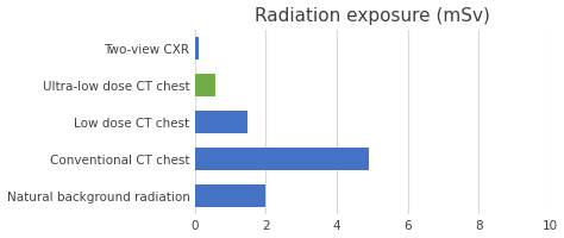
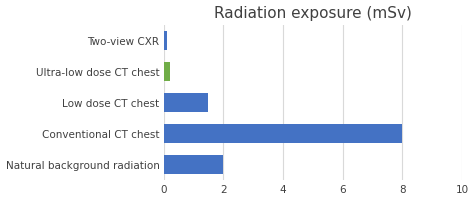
Ultra-low dose CT chest: 0.6 -> 0.2
Conventional CT chest: 4.9 -> 8.0
